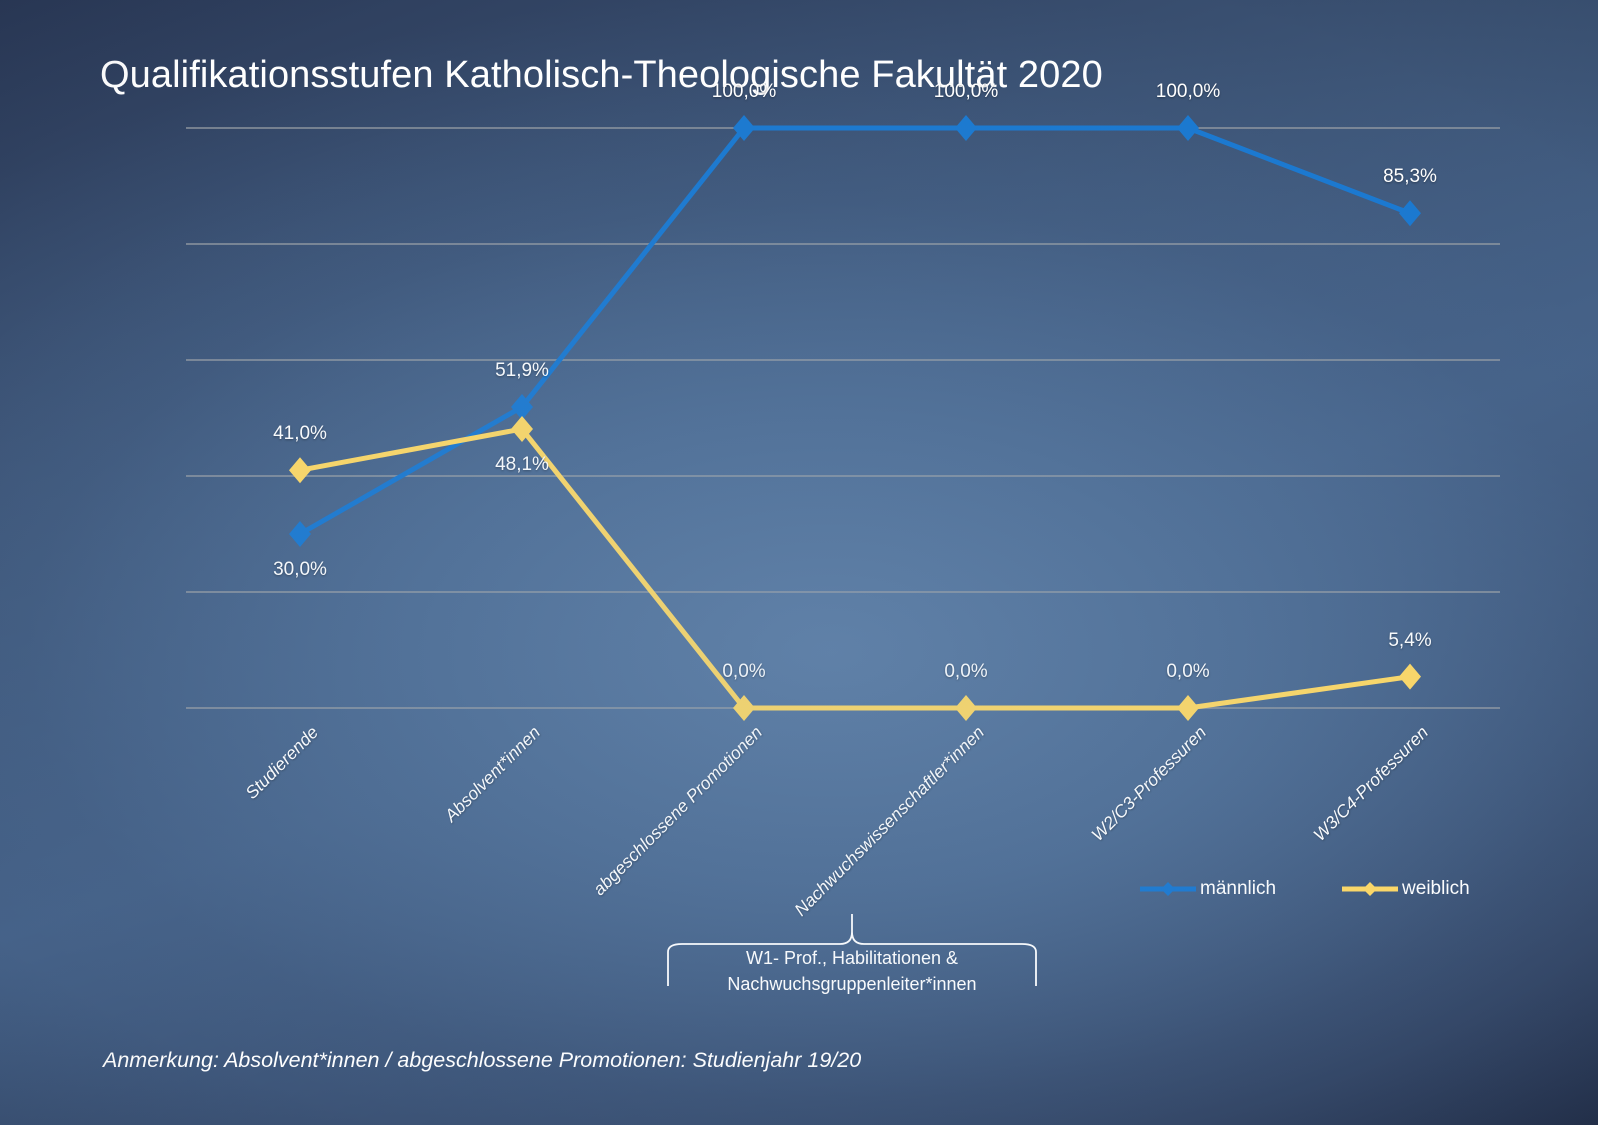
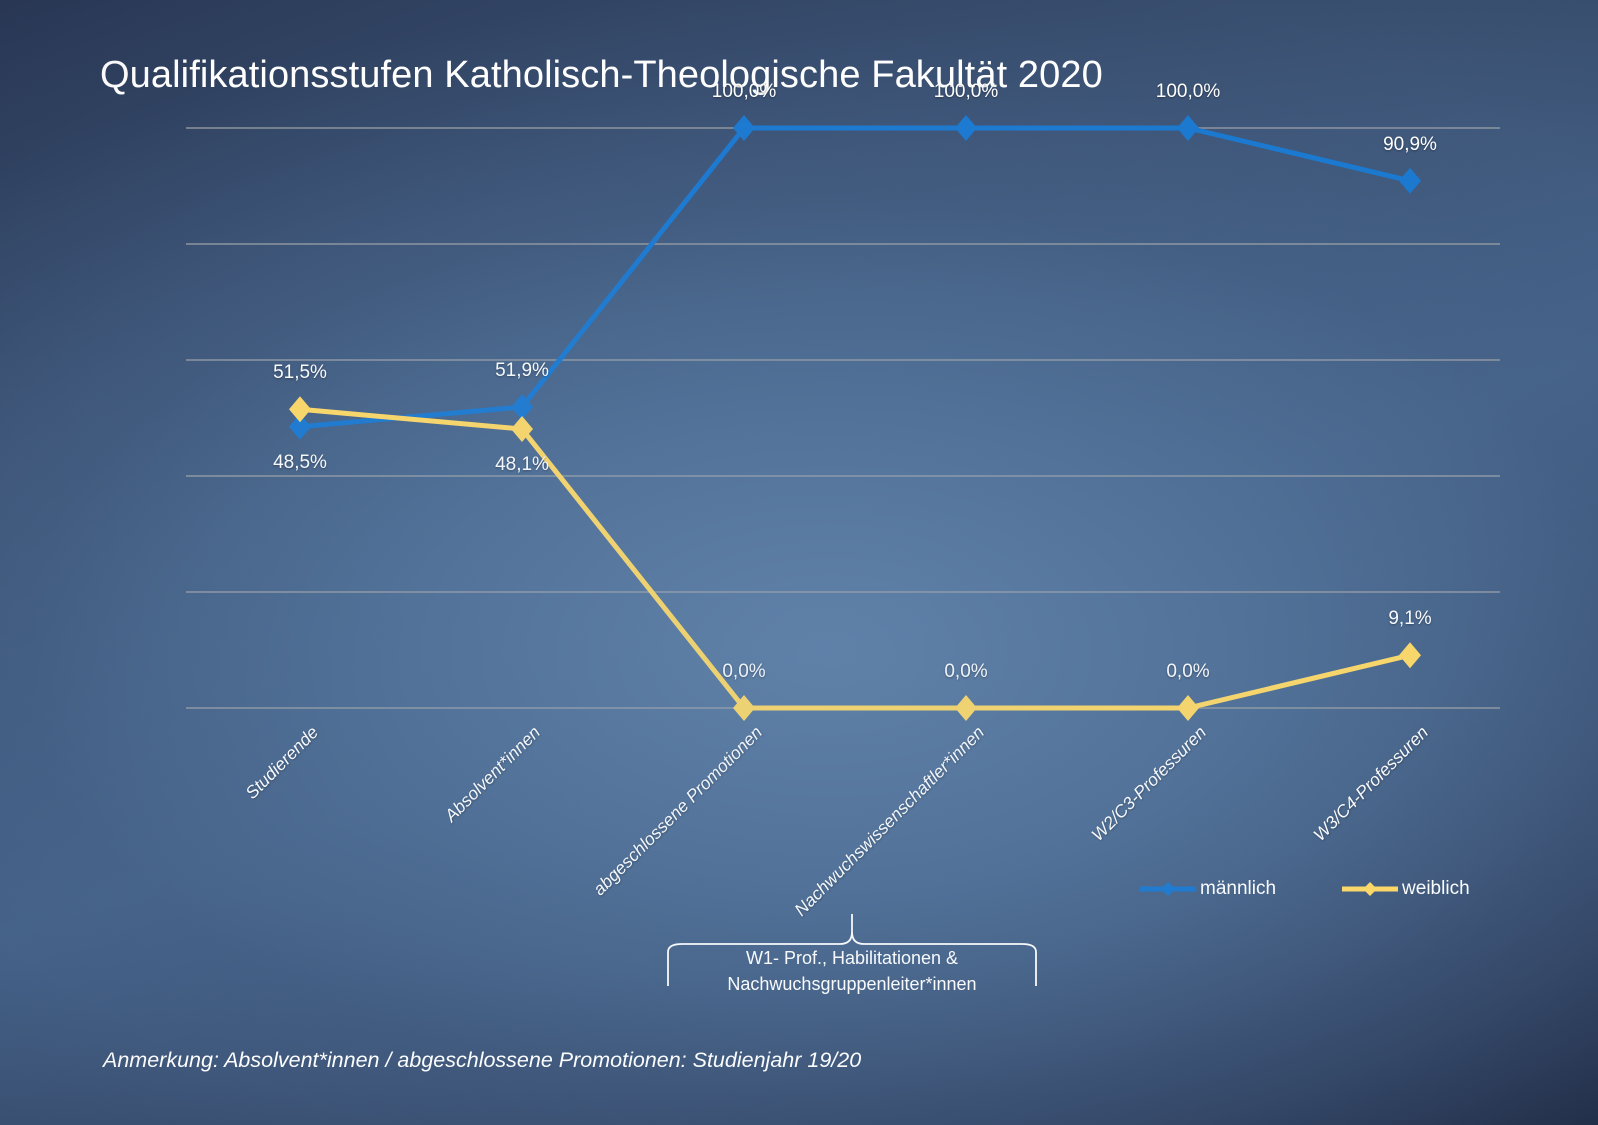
männlich/Studierende: 30,0% -> 48,5%
weiblich/Studierende: 41,0% -> 51,5%
männlich/W3/C4-Professuren: 85,3% -> 90,9%
weiblich/W3/C4-Professuren: 5,4% -> 9,1%
